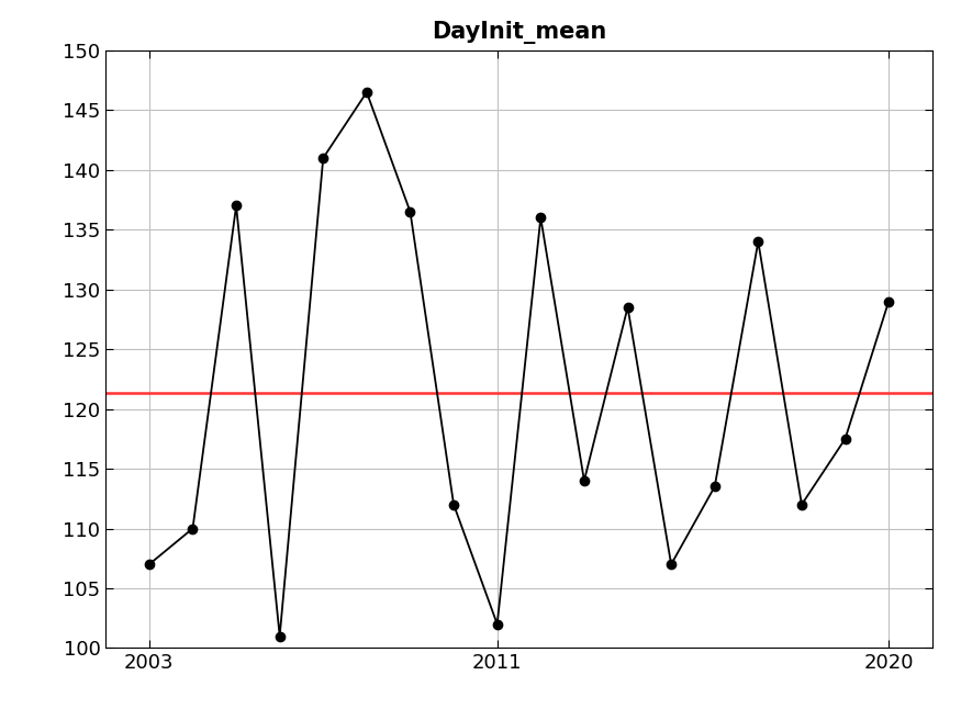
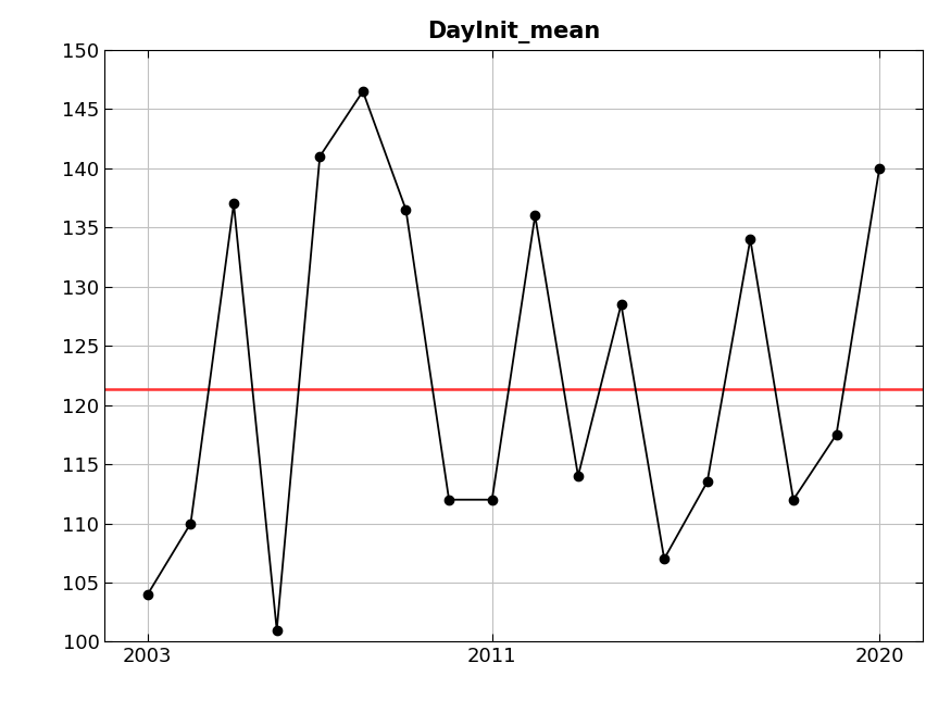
2003: 107.0 -> 104.0
2011: 102.0 -> 112.0
2020: 129.0 -> 140.0
